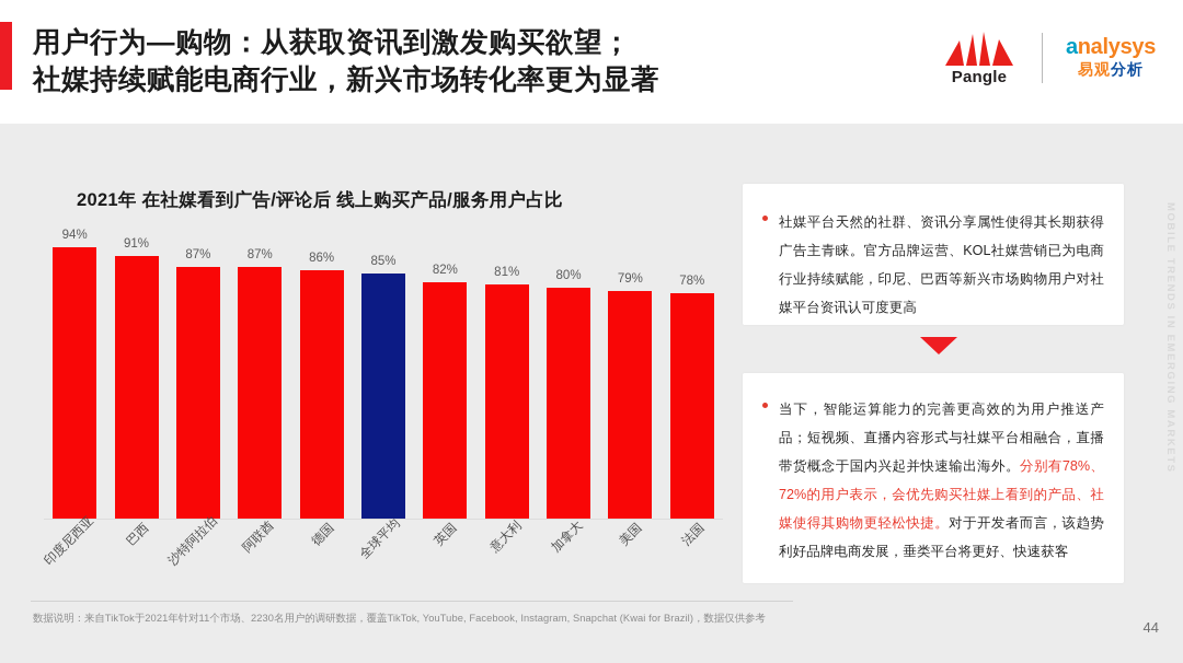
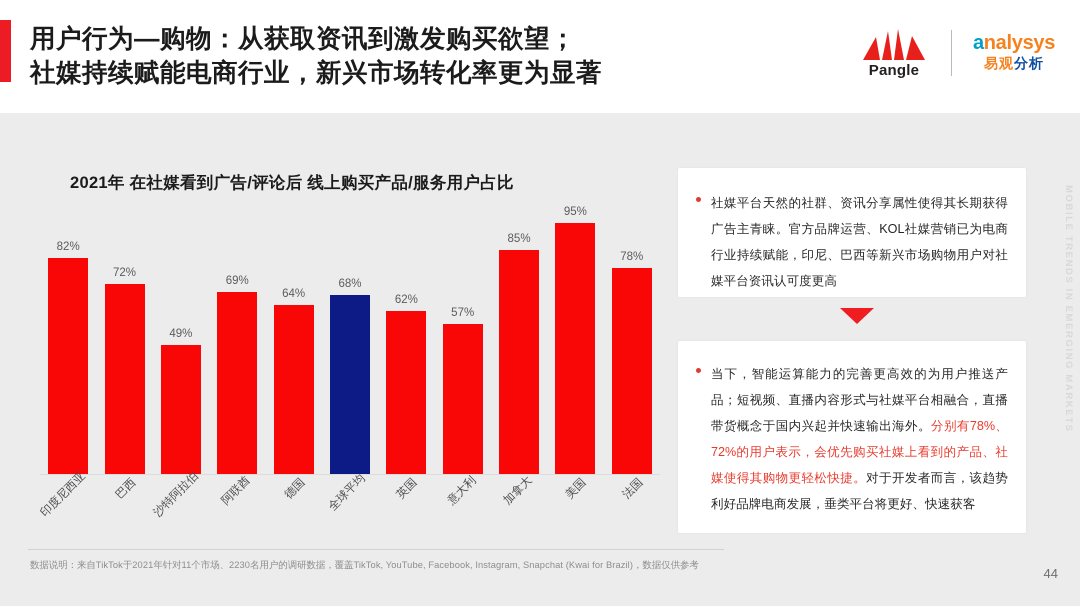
印度尼西亚: 94% -> 82%
巴西: 91% -> 72%
沙特阿拉伯: 87% -> 49%
阿联酋: 87% -> 69%
德国: 86% -> 64%
全球平均: 85% -> 68%
英国: 82% -> 62%
意大利: 81% -> 57%
加拿大: 80% -> 85%
美国: 79% -> 95%
